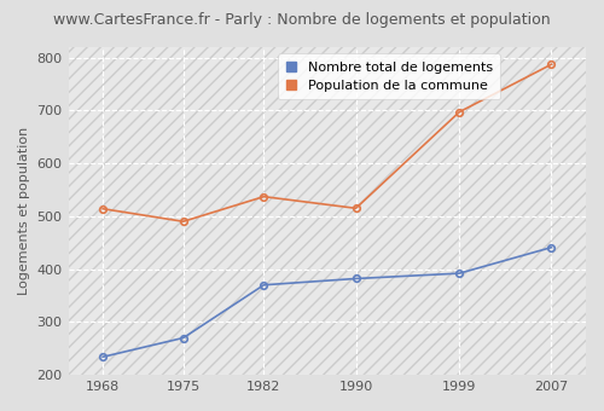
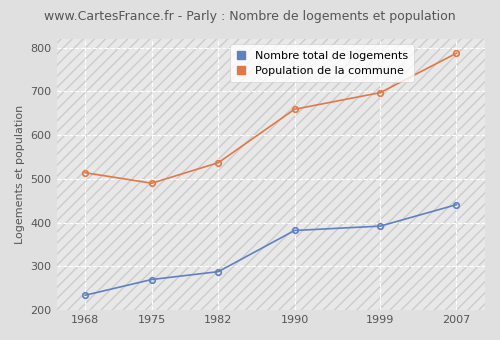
Nombre total de logements/1982: 370 -> 288
Population de la commune/1990: 515 -> 659
